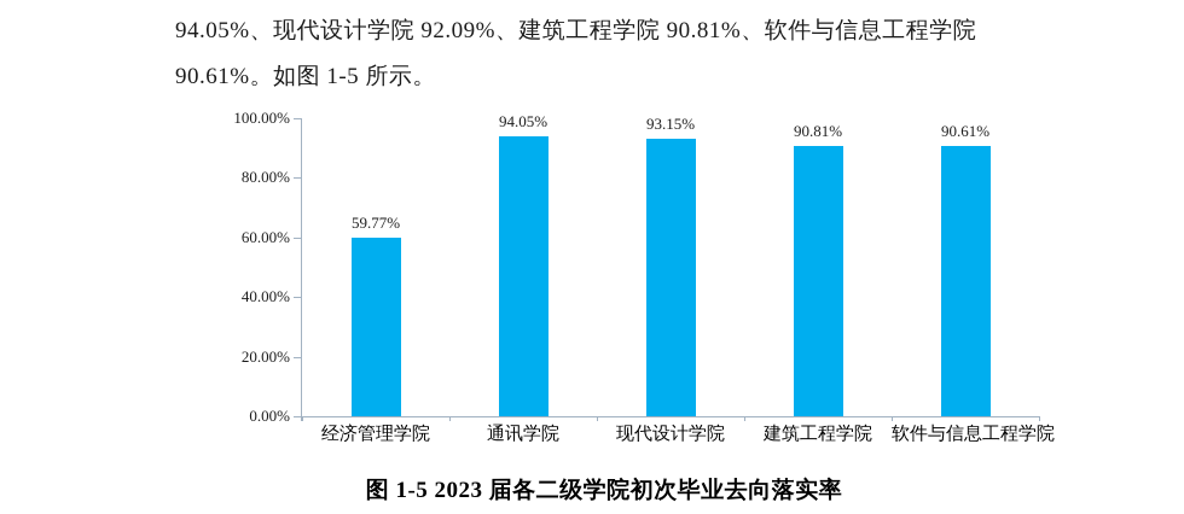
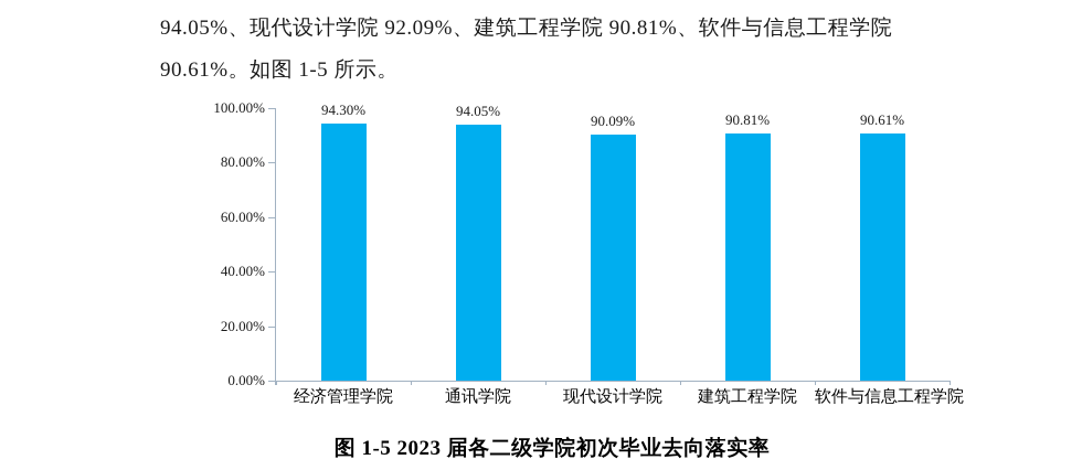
经济管理学院: 59.77% -> 94.30%
现代设计学院: 93.15% -> 90.09%
